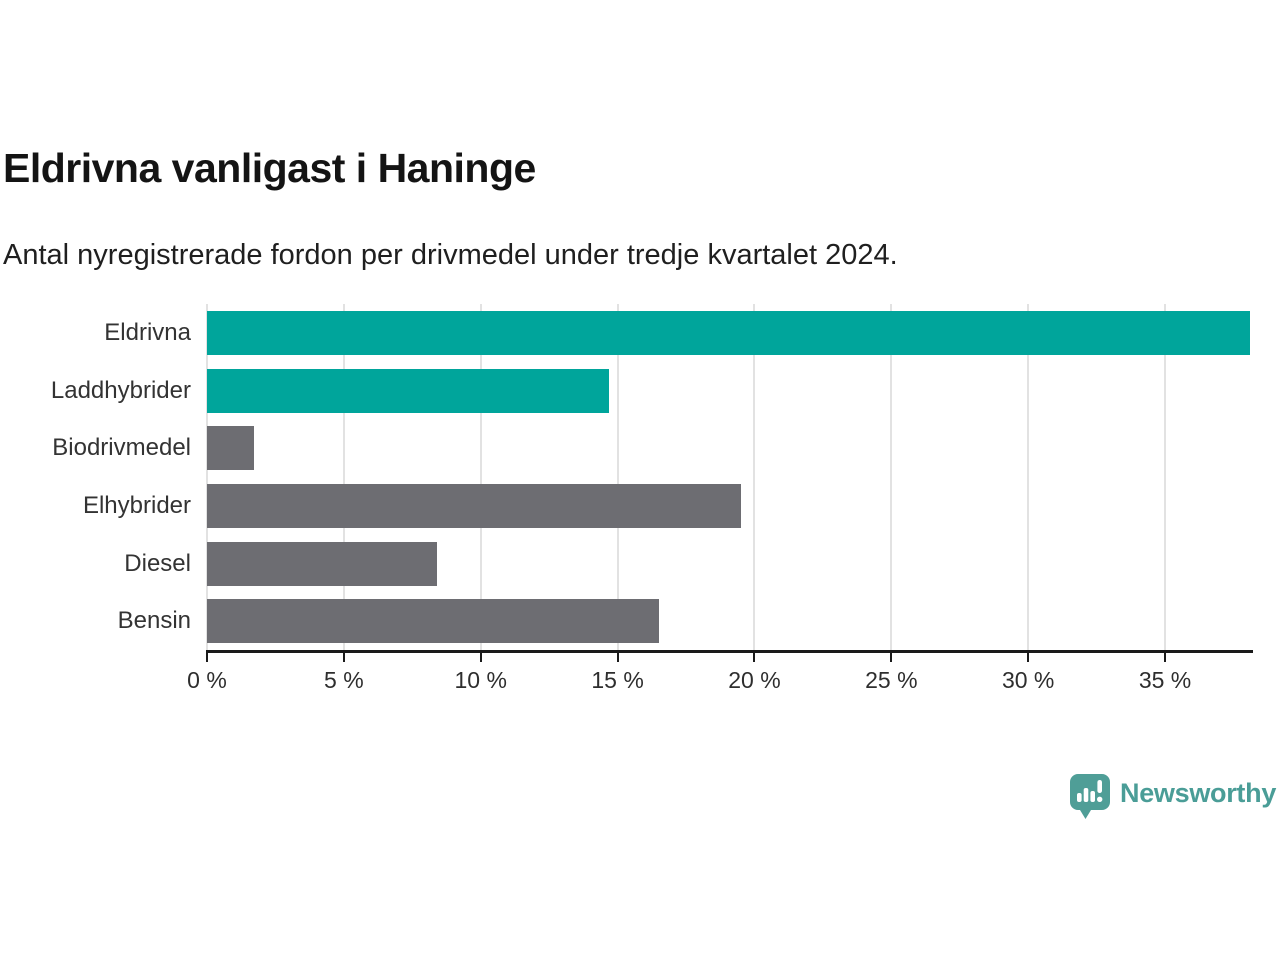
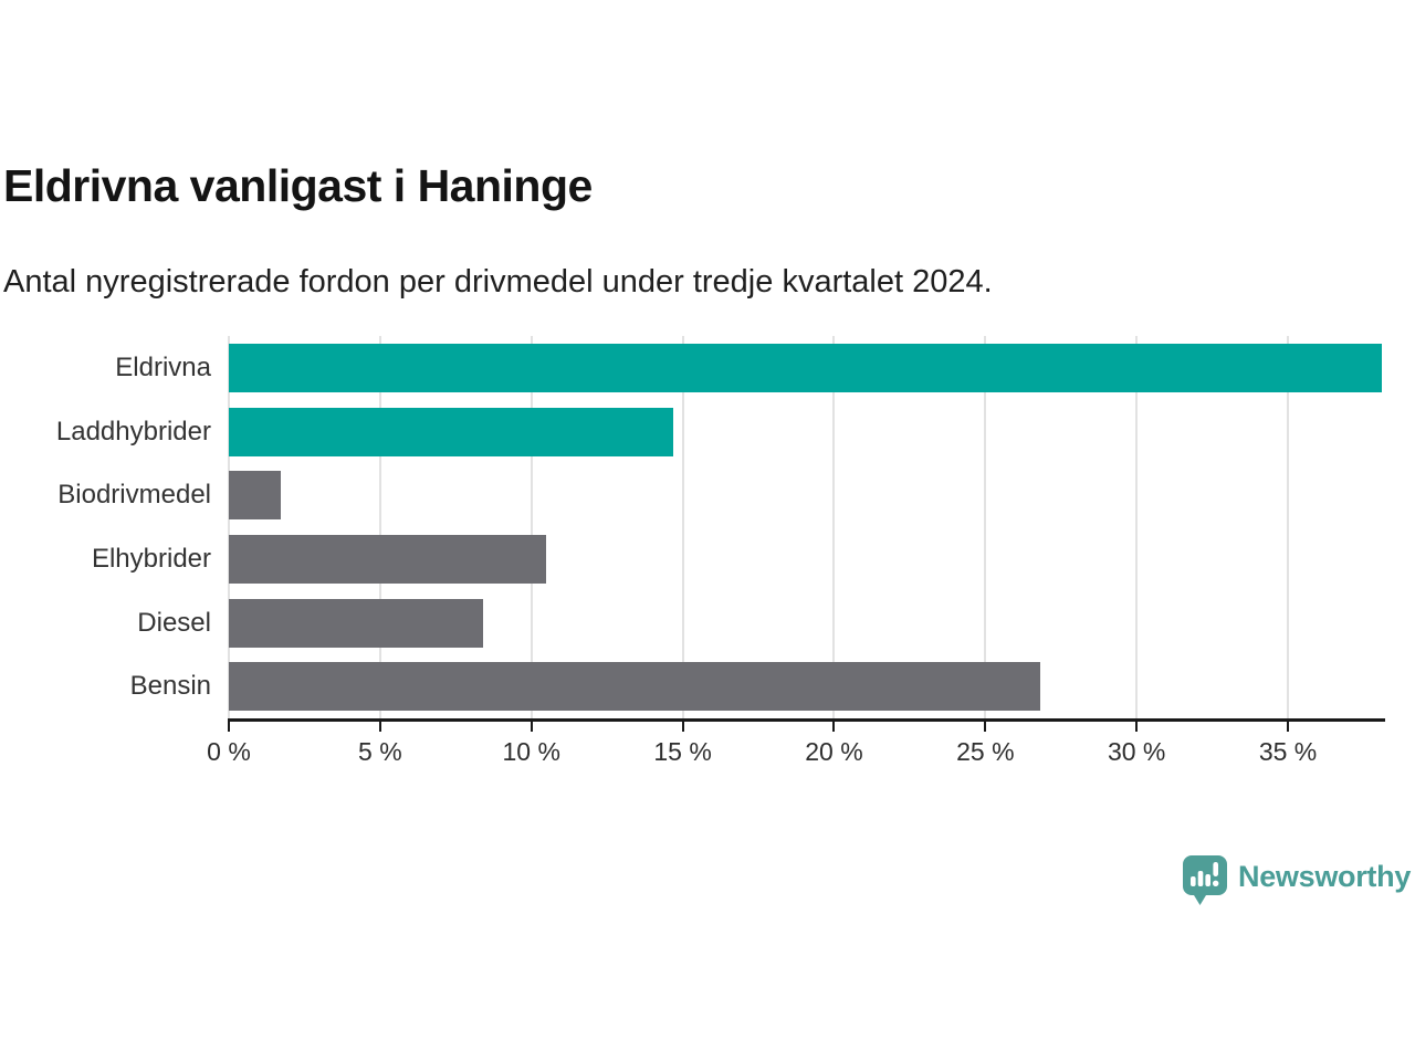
Elhybrider: 19.5% -> 10.5%
Bensin: 16.5% -> 26.8%
